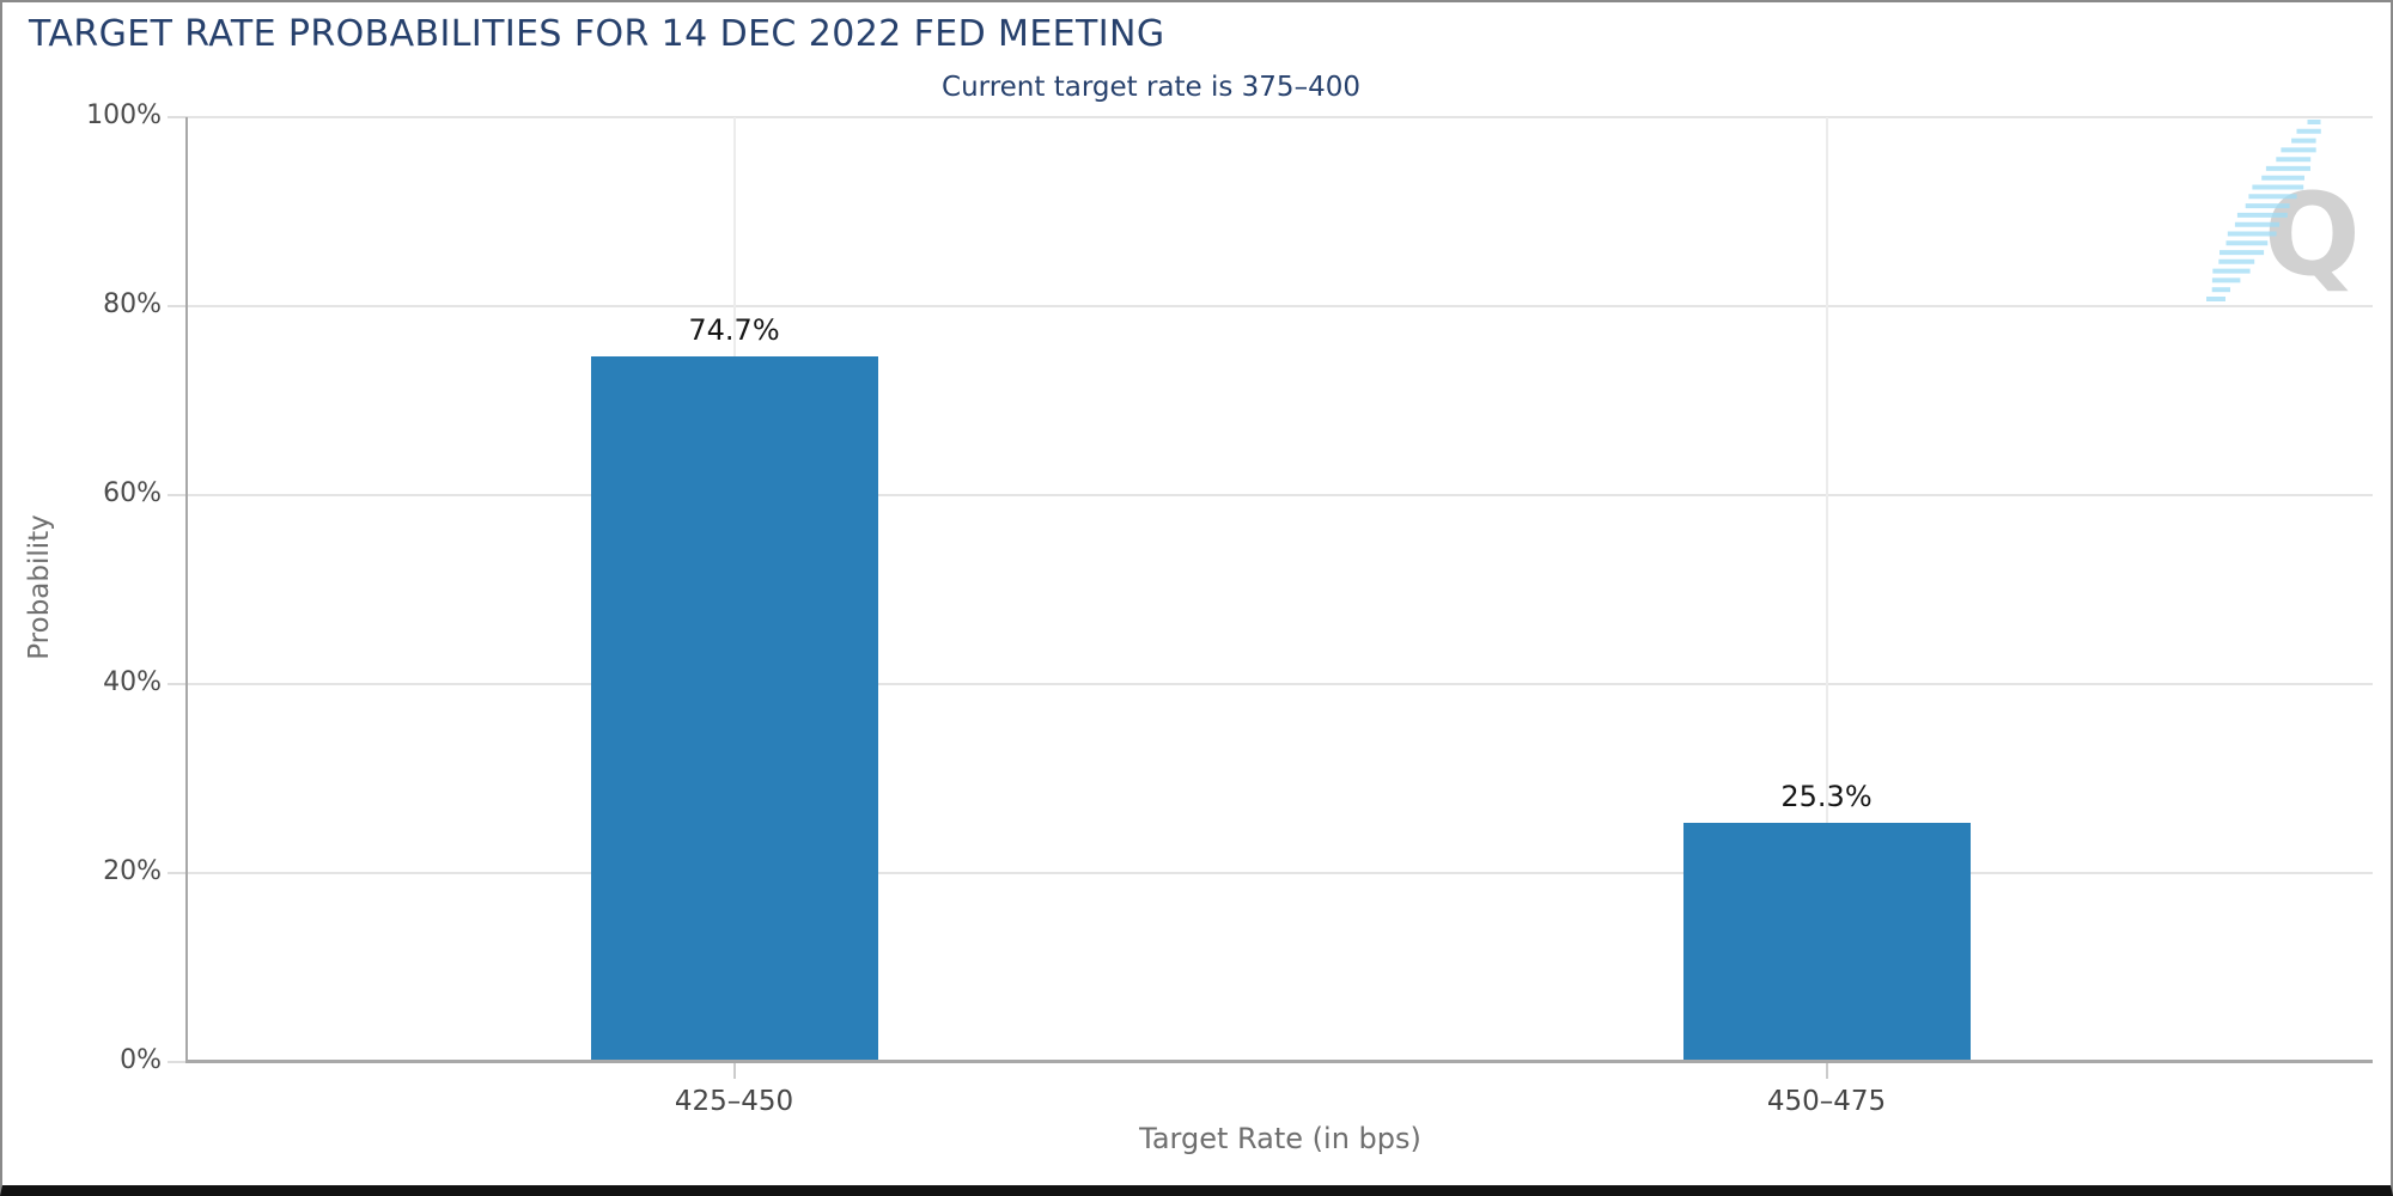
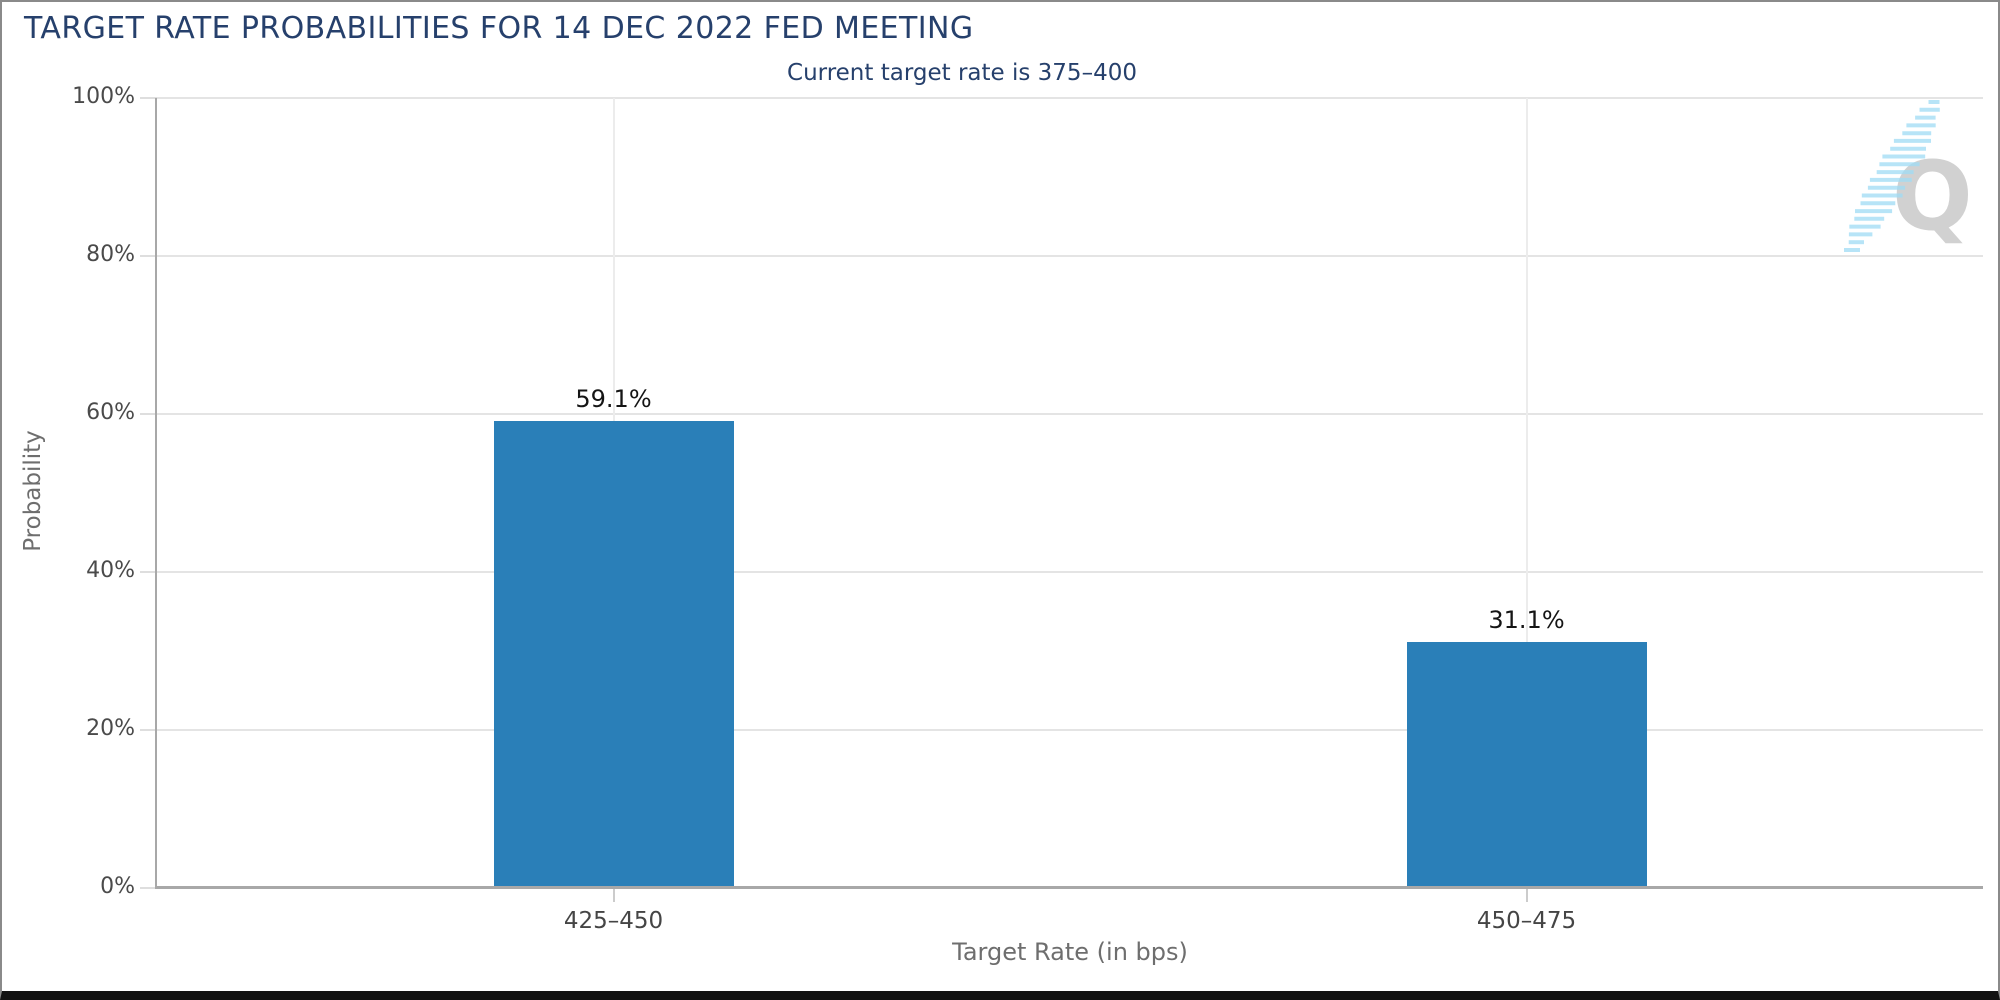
425–450: 74.7% -> 59.1%
450–475: 25.3% -> 31.1%
